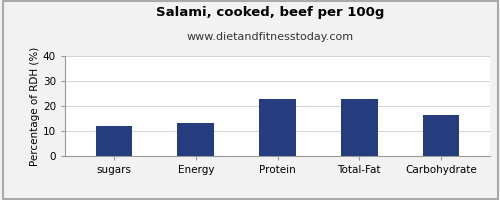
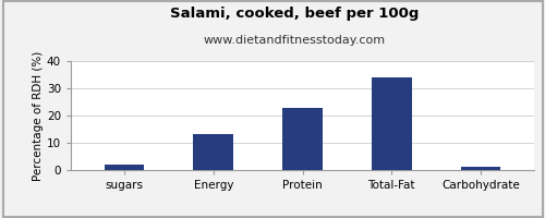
sugars: 12.0 -> 2.2
Total-Fat: 23.0 -> 34.0
Carbohydrate: 16.5 -> 1.2
